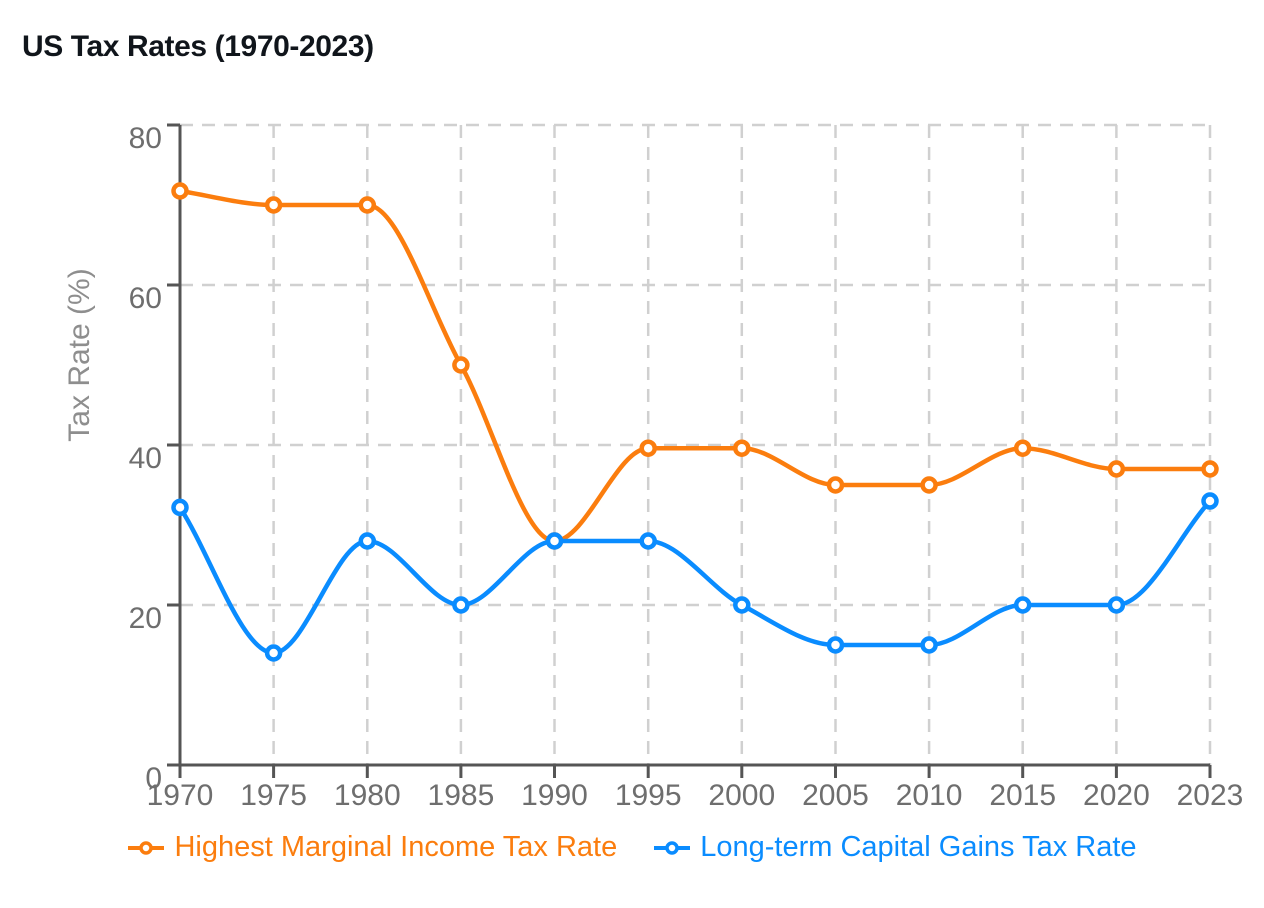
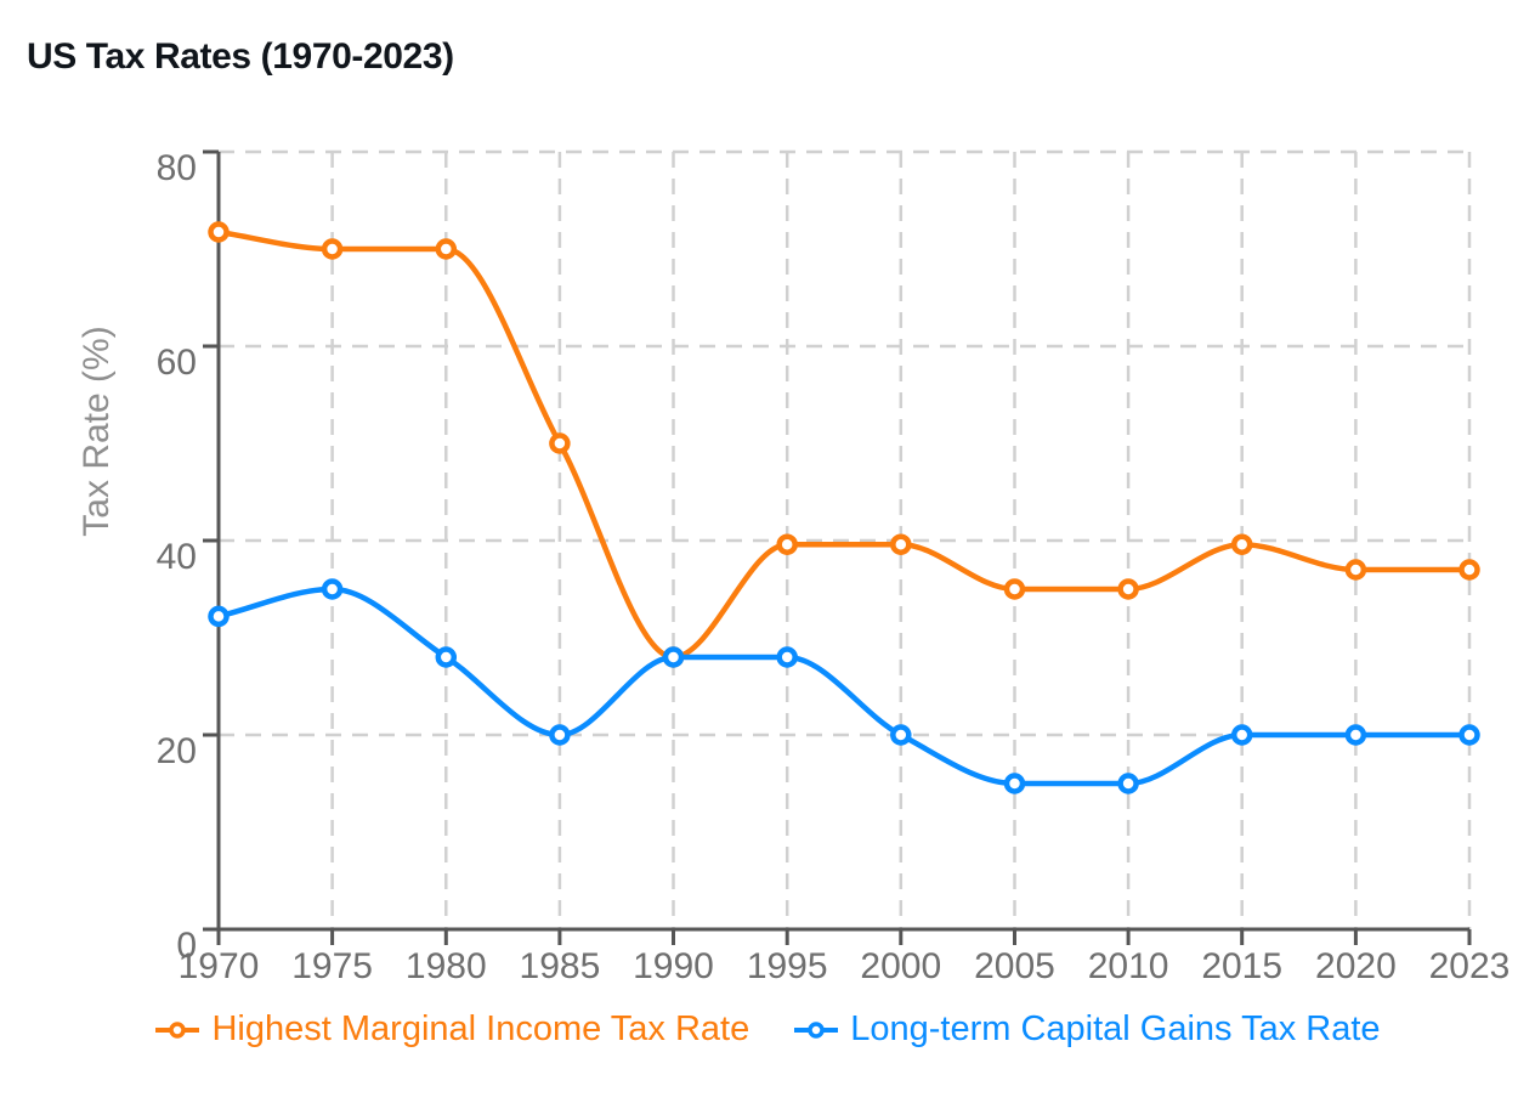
Long-term Capital Gains Tax Rate/1975: 14 -> 35
Long-term Capital Gains Tax Rate/2023: 33 -> 20
